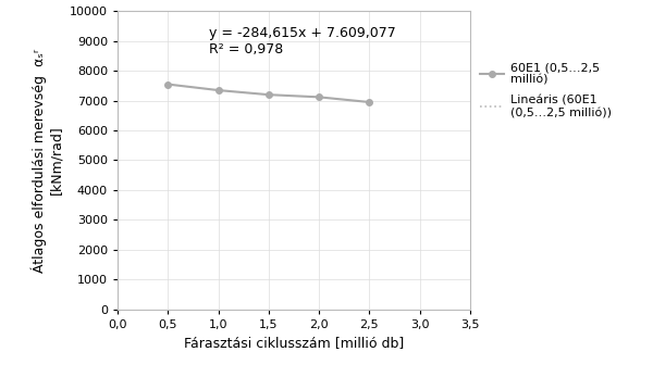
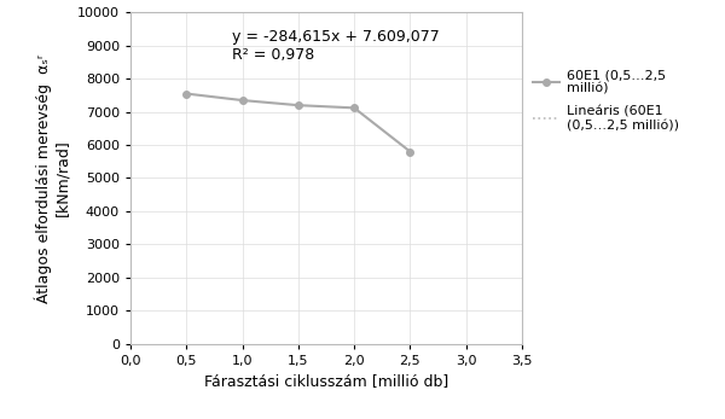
60E1 (0,5…2,5 millió)/2,5: 6950 -> 5800
